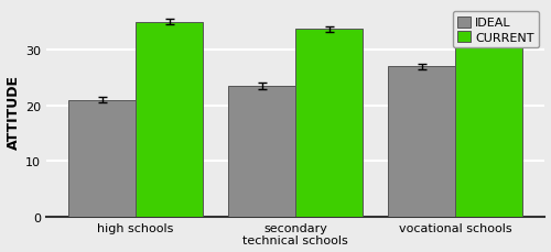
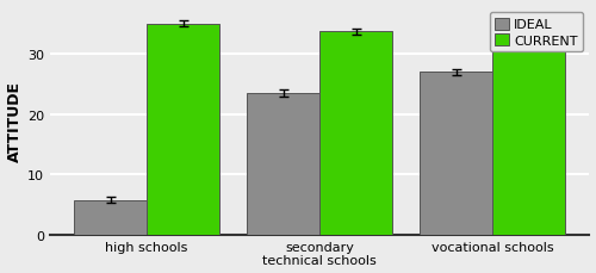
IDEAL/high schools: 21.0 -> 5.8
